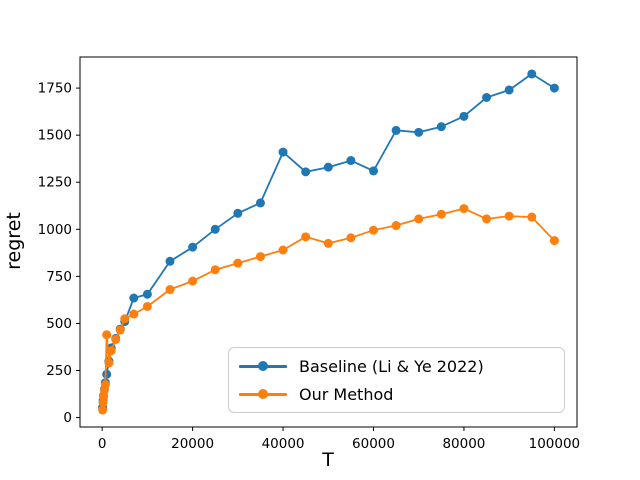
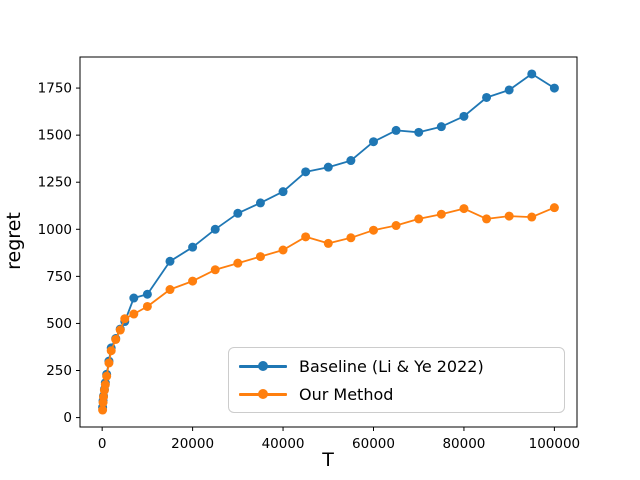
Our Method/1000: 440 -> 220
Baseline (Li & Ye 2022)/40000: 1410 -> 1200
Baseline (Li & Ye 2022)/60000: 1310 -> 1460
Our Method/100000: 940 -> 1120
